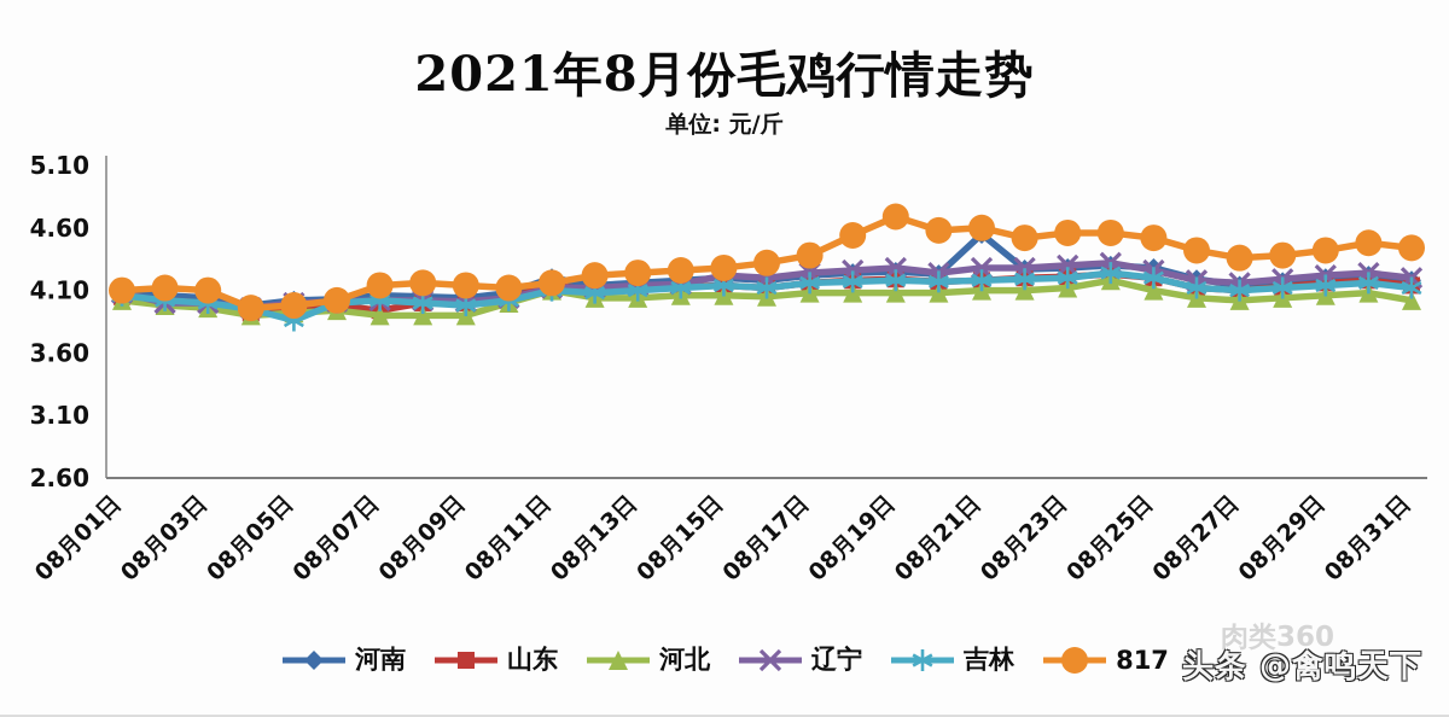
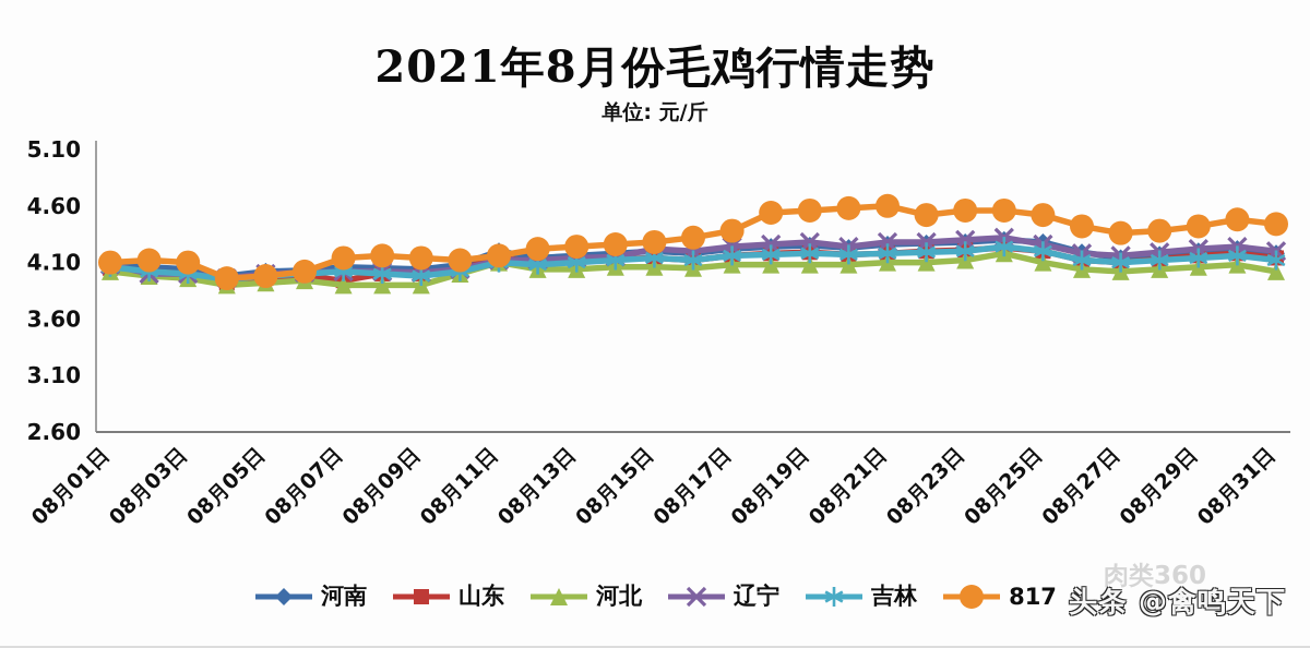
吉林/08月05日: 3.86 -> 3.98
817/08月19日: 4.69 -> 4.56
河南/08月21日: 4.55 -> 4.26
